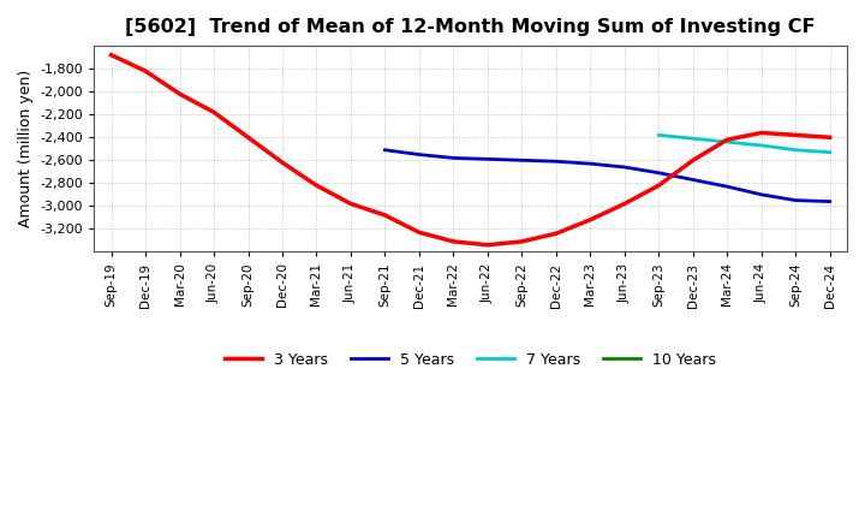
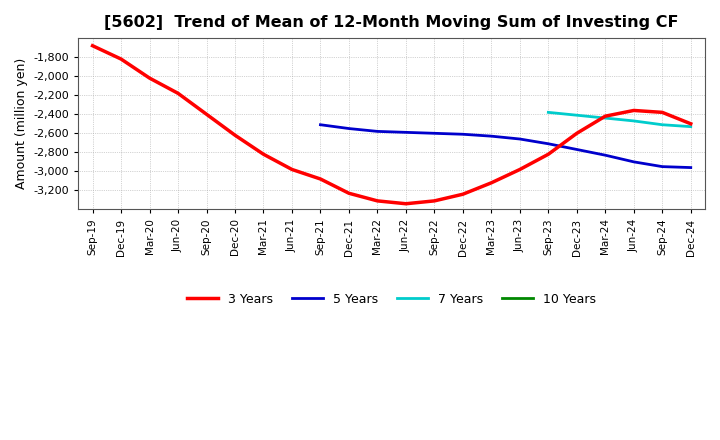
3 Years/Dec-24: -2,400 -> -2,500
